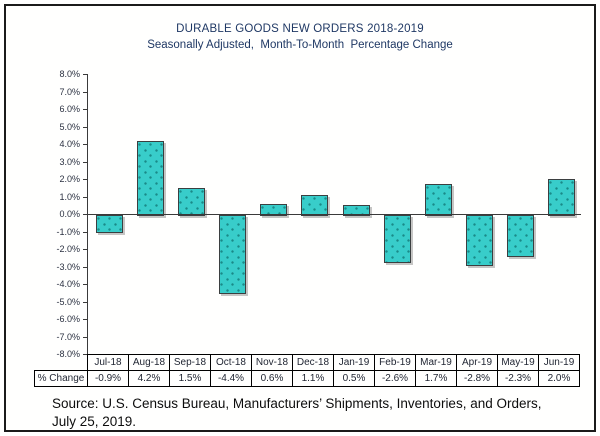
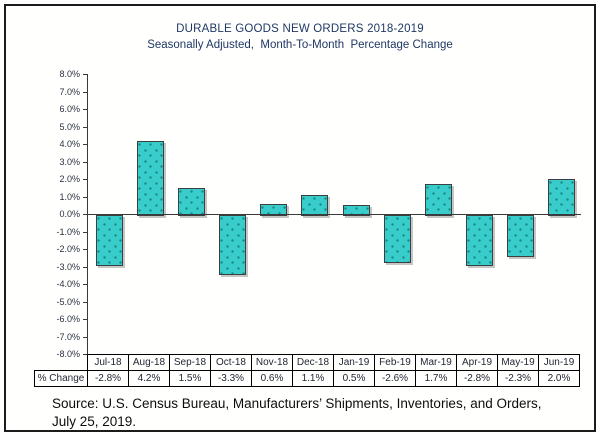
Jul-18: -0.9% -> -2.8%
Oct-18: -4.4% -> -3.3%
